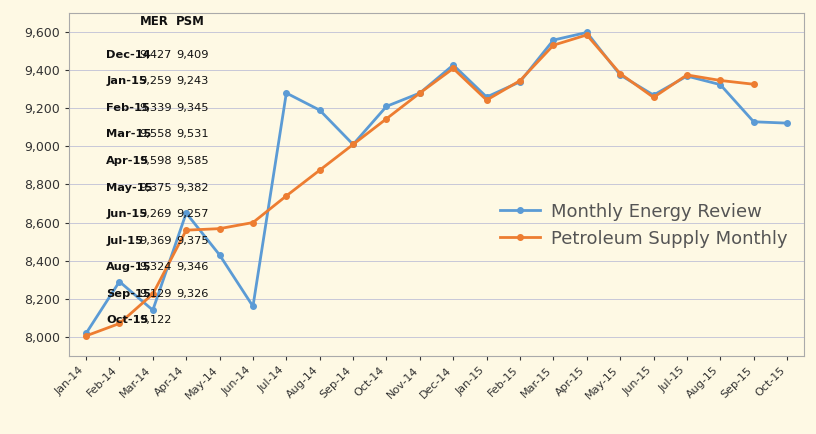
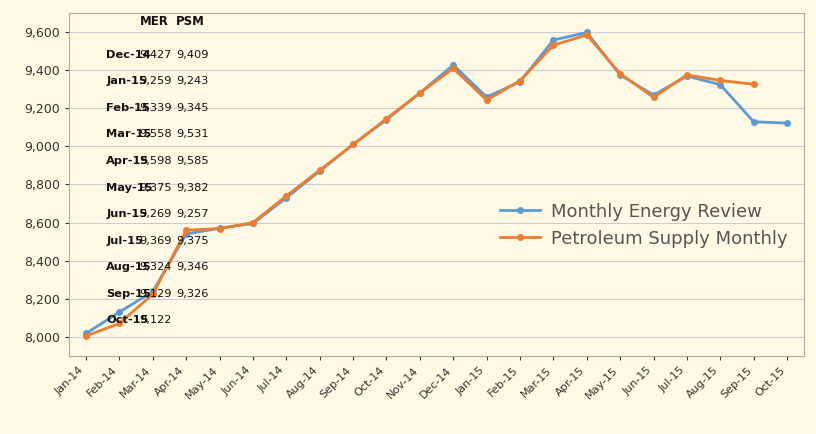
Monthly Energy Review/Feb-14: 8,290 -> 8,130
Monthly Energy Review/Mar-14: 8,140 -> 8,240
Monthly Energy Review/Apr-14: 8,650 -> 8,540
Monthly Energy Review/May-14: 8,430 -> 8,570
Monthly Energy Review/Jun-14: 8,160 -> 8,600
Monthly Energy Review/Jul-14: 9,280 -> 8,730
Monthly Energy Review/Aug-14: 9,190 -> 8,870
Monthly Energy Review/Oct-14: 9,210 -> 9,140
